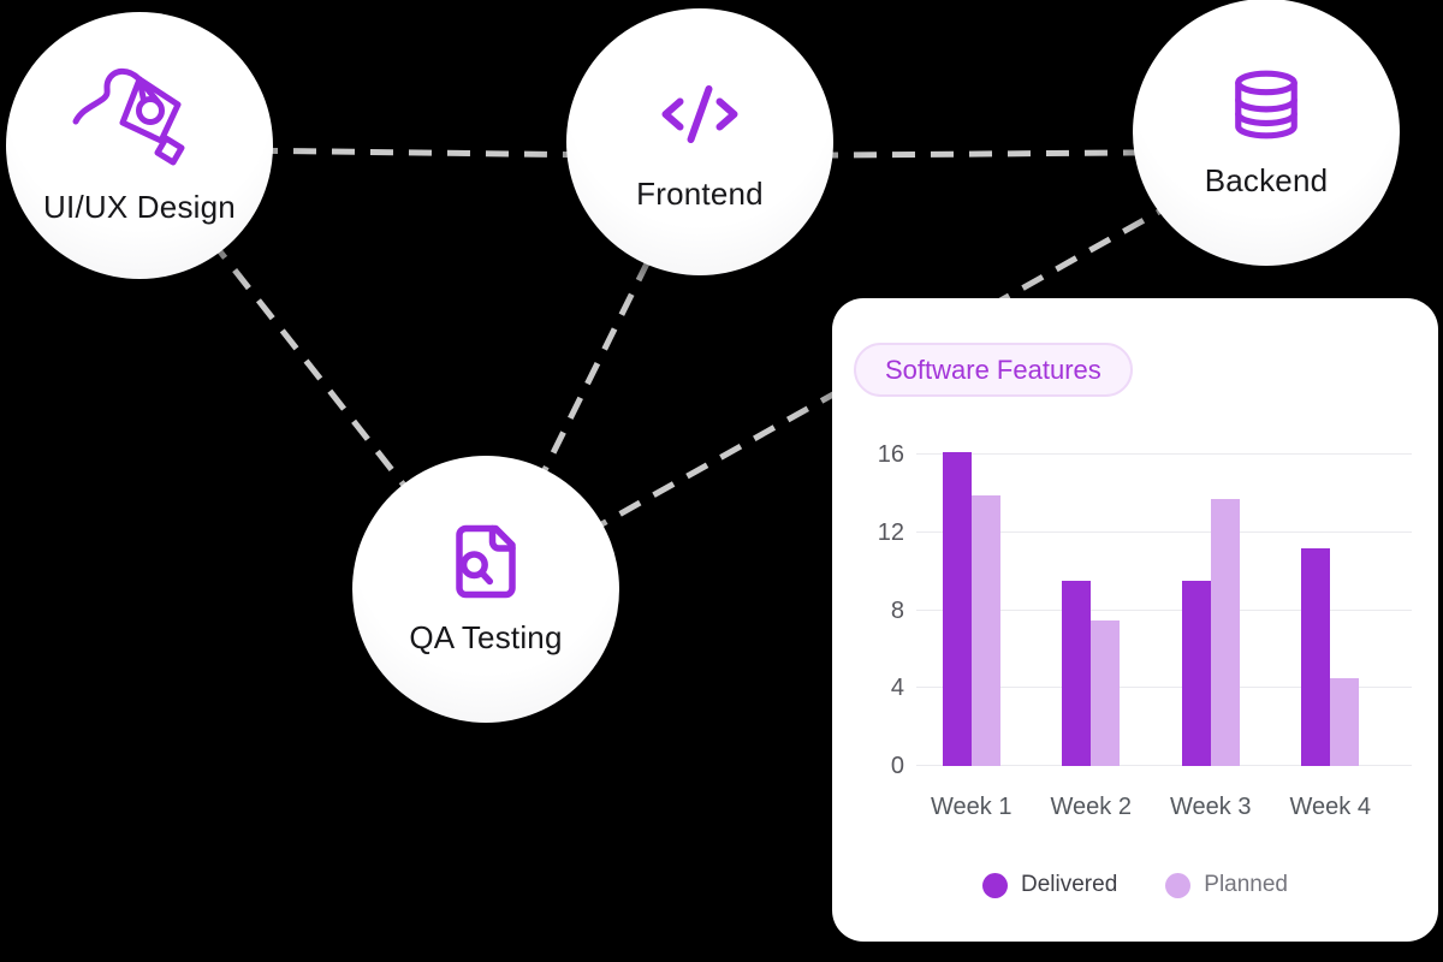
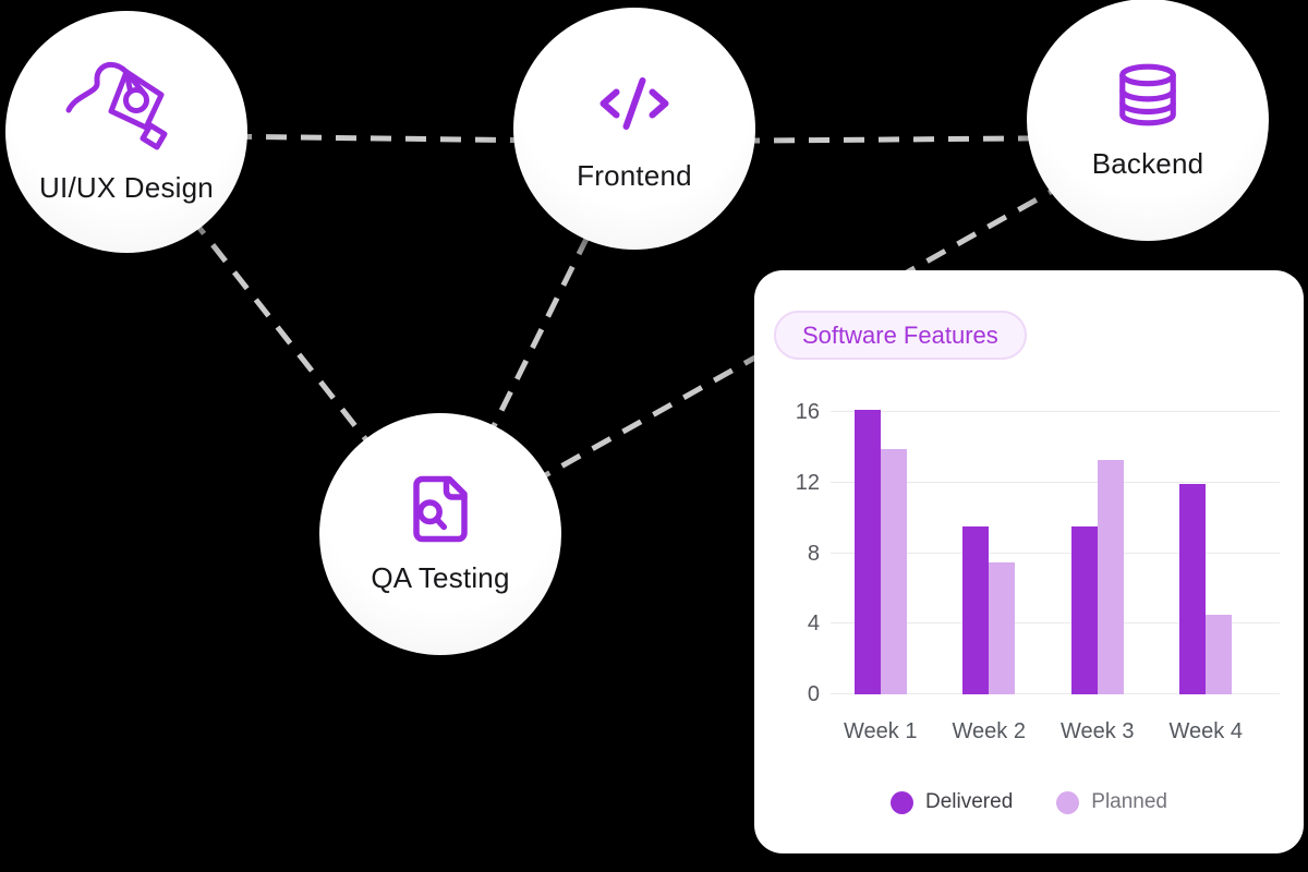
Planned/Week 3: 13.7 -> 13.3
Delivered/Week 4: 11.2 -> 11.9
